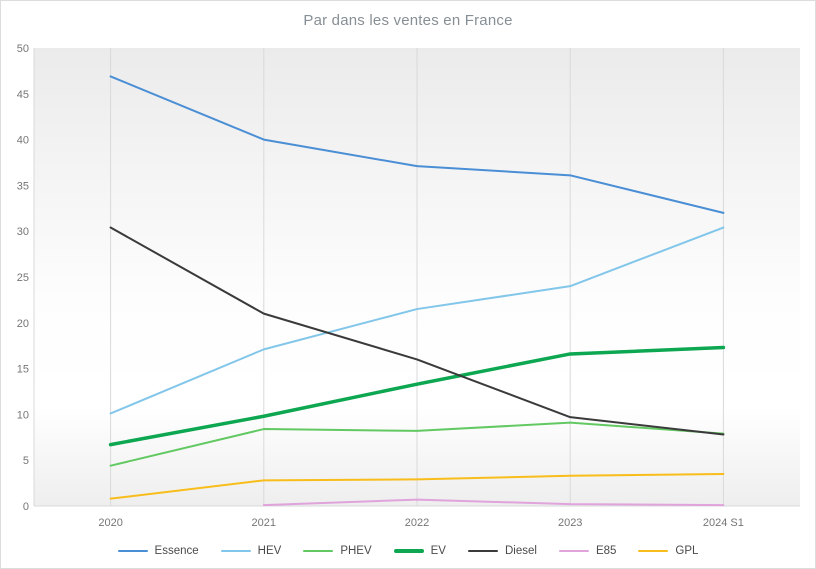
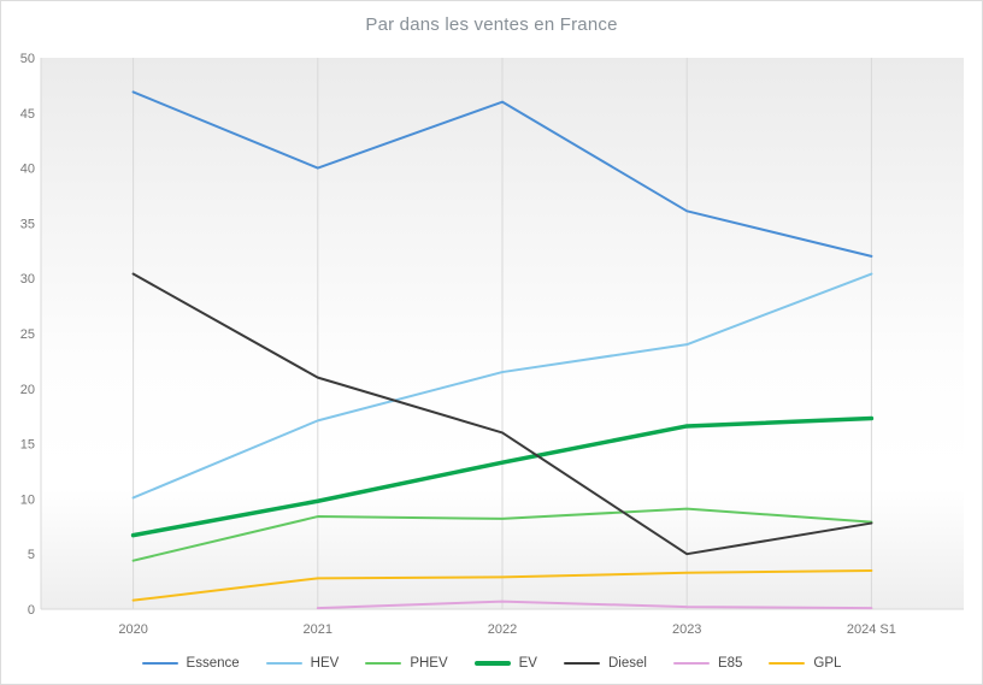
Essence/2022: 37 -> 46
Diesel/2023: 10 -> 5
